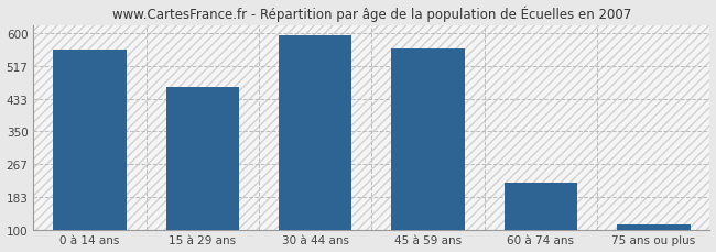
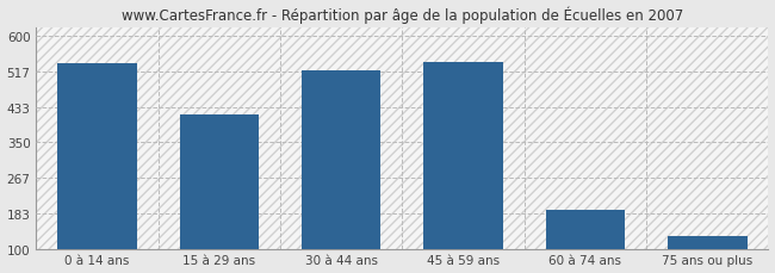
0 à 14 ans: 557 -> 535
15 à 29 ans: 463 -> 415
30 à 44 ans: 596 -> 520
45 à 59 ans: 560 -> 540
60 à 74 ans: 218 -> 190
75 ans ou plus: 113 -> 130
